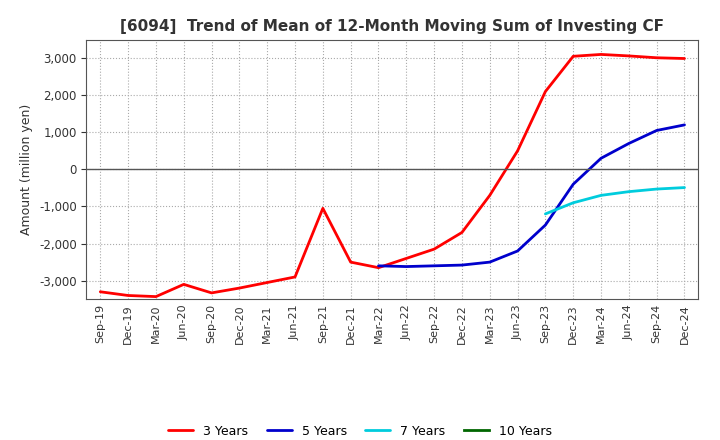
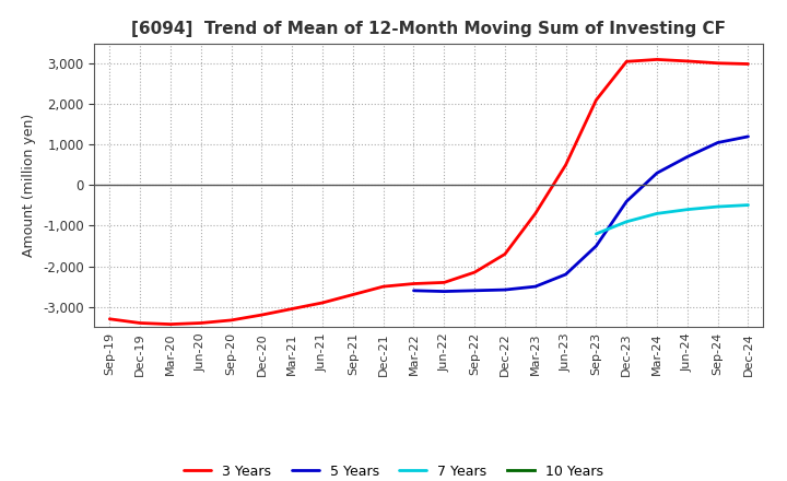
3 Years/Jun-20: -3,100 -> -3,400
3 Years/Sep-21: -1,050 -> -2,700
3 Years/Mar-22: -2,650 -> -2,430
